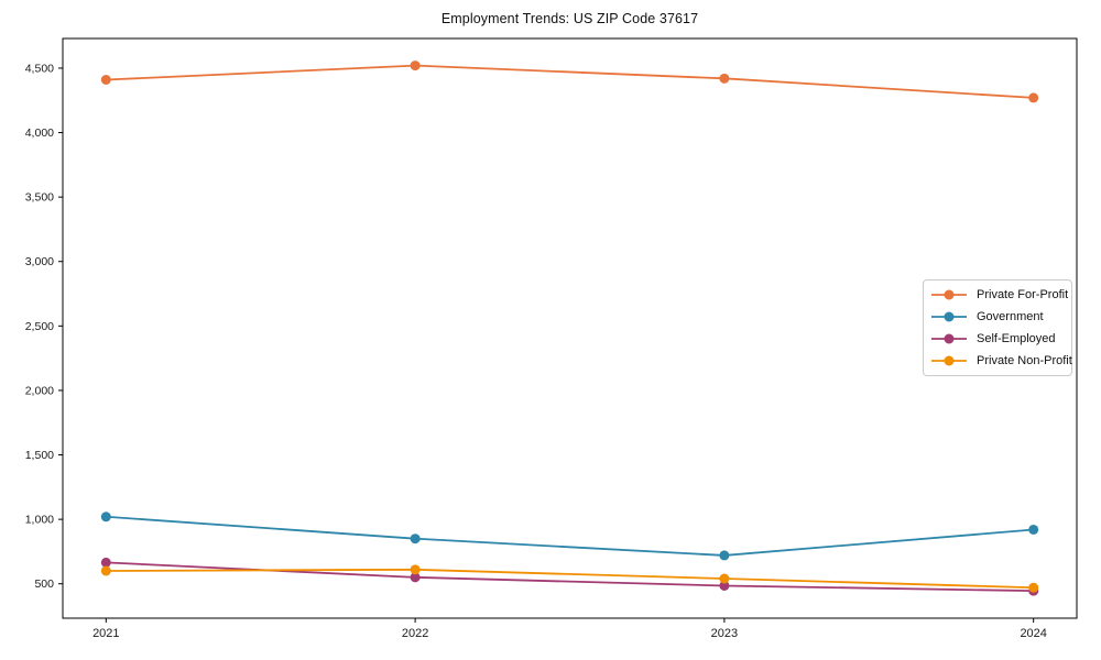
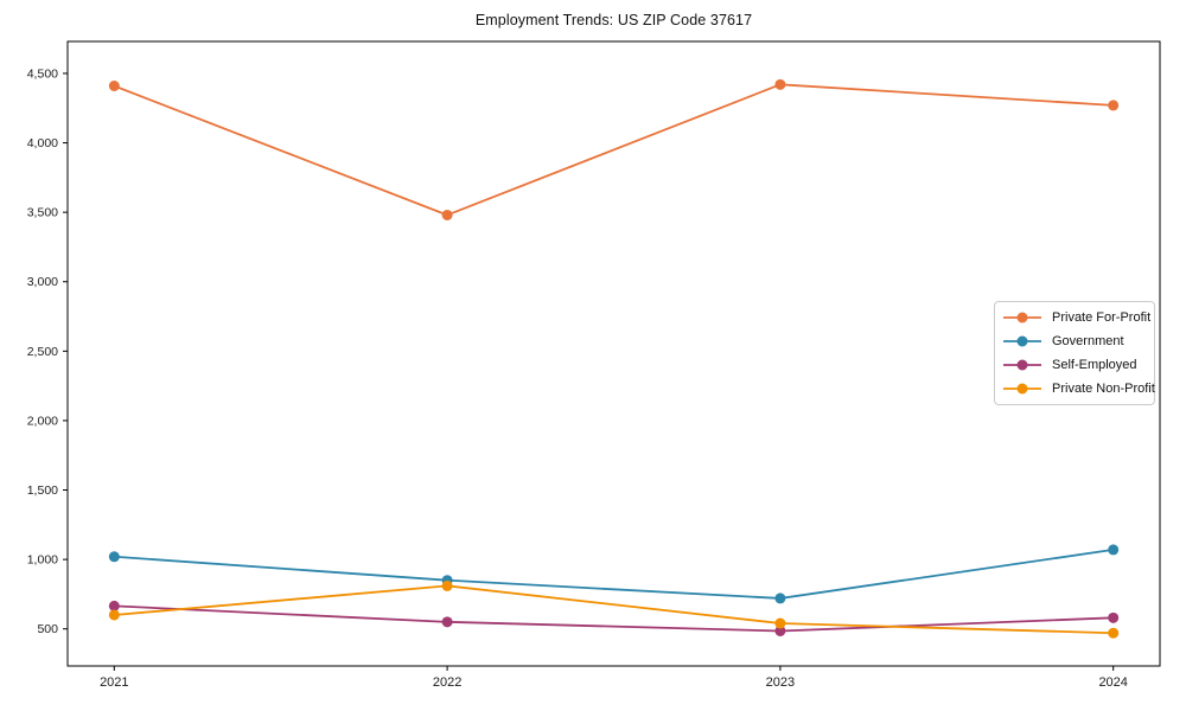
Private For-Profit/2022: 4520 -> 3480
Private Non-Profit/2022: 610 -> 810
Government/2024: 920 -> 1070
Self-Employed/2024: 440 -> 580
